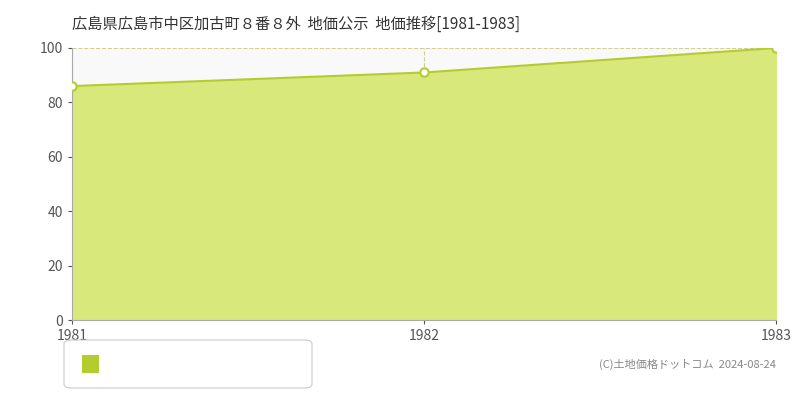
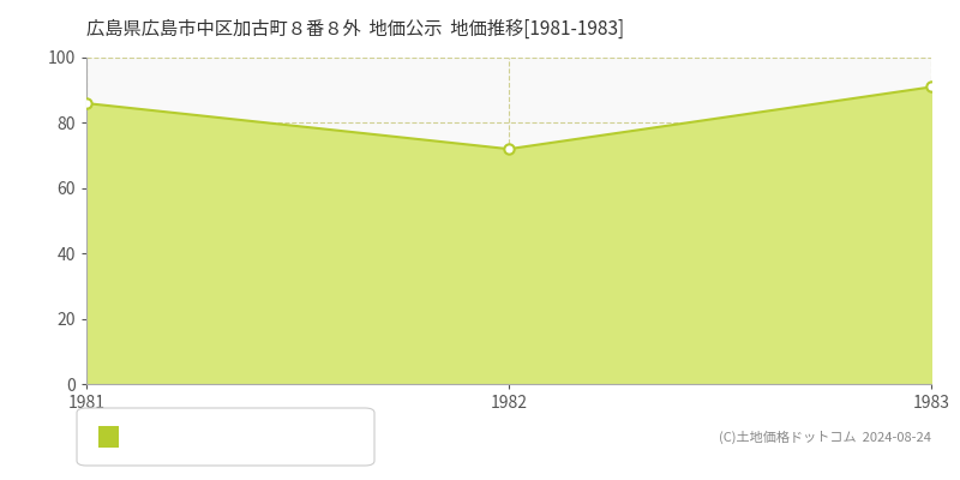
1982: 91 -> 72
1983: 100 -> 91
